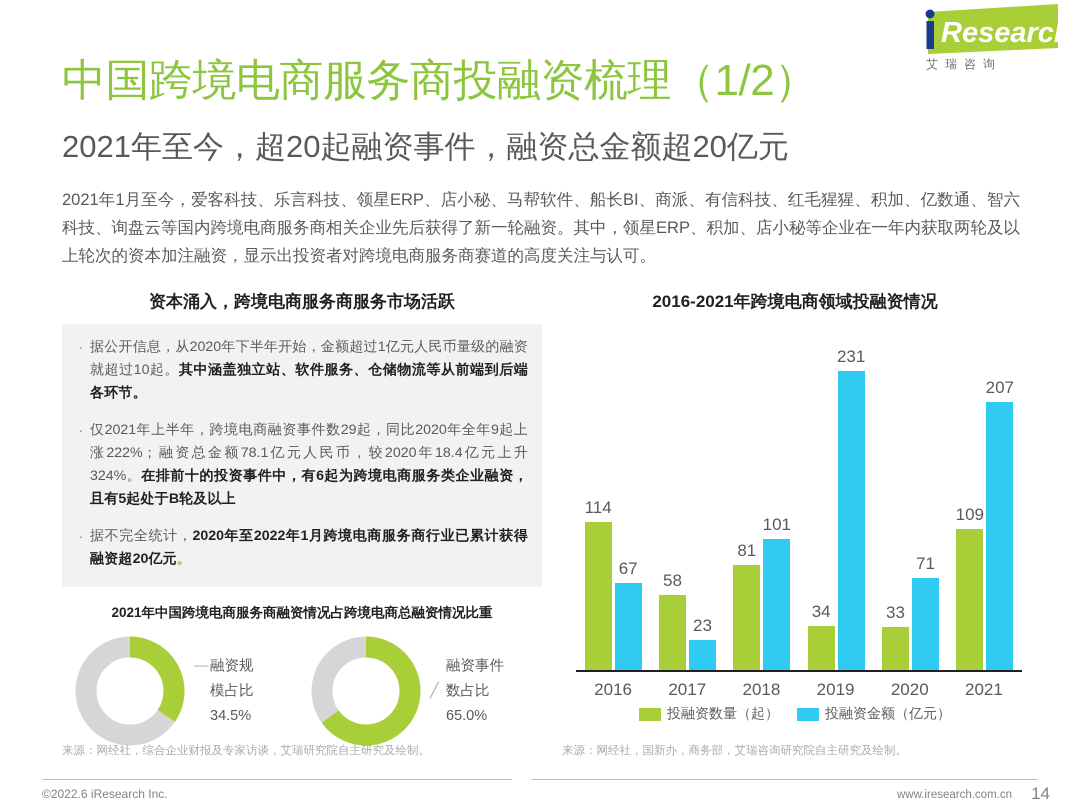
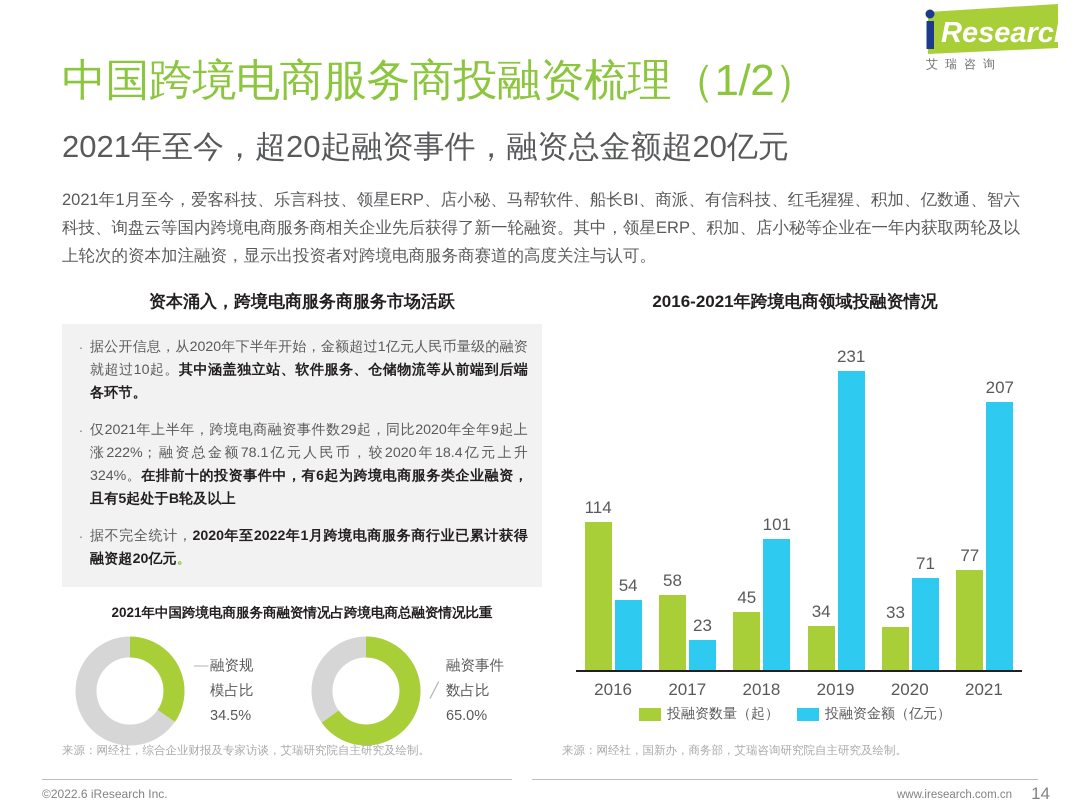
投融资金额（亿元）/2016: 67 -> 54
投融资数量（起）/2018: 81 -> 45
投融资数量（起）/2021: 109 -> 77
